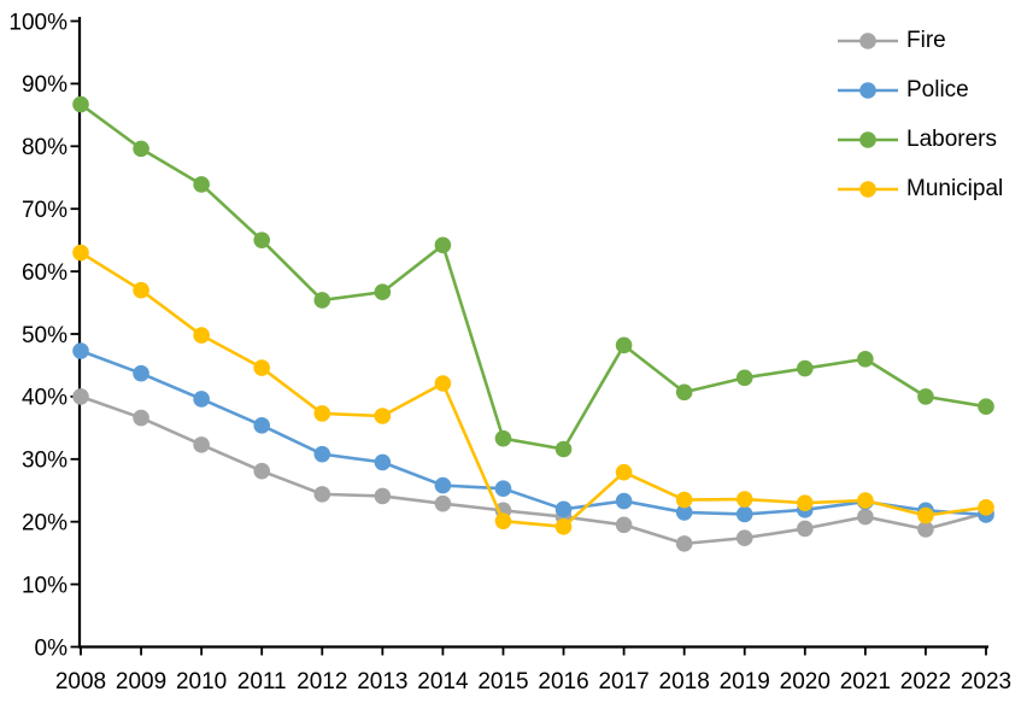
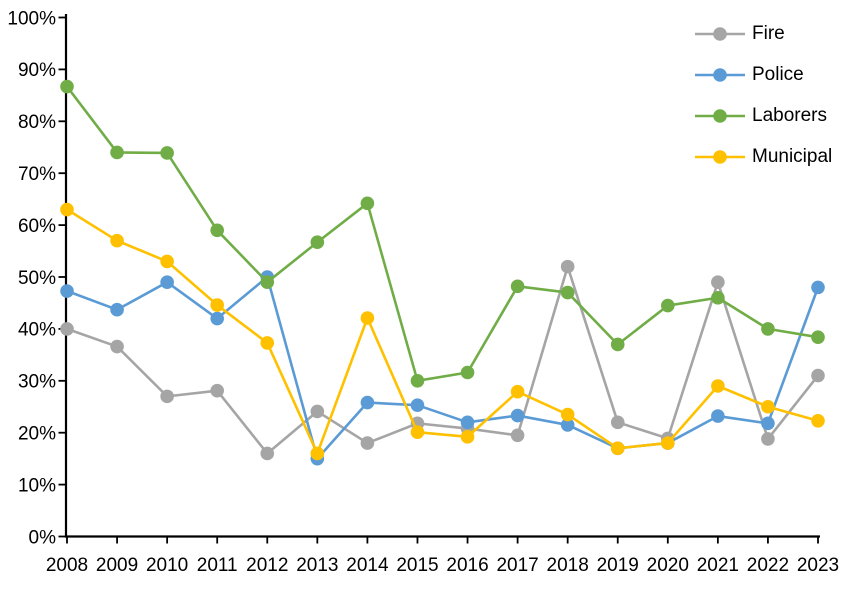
Laborers/2009: 80% -> 74%
Fire/2010: 32% -> 27%
Police/2010: 40% -> 49%
Municipal/2010: 50% -> 53%
Police/2011: 35% -> 42%
Laborers/2011: 65% -> 59%
Fire/2012: 24% -> 16%
Police/2012: 31% -> 50%
Laborers/2012: 55% -> 49%
Police/2013: 30% -> 15%
Municipal/2013: 37% -> 16%
Fire/2014: 23% -> 18%
Laborers/2015: 33% -> 30%
Fire/2018: 16% -> 52%
Laborers/2018: 41% -> 47%
Fire/2019: 17% -> 22%
Police/2019: 21% -> 17%
Laborers/2019: 43% -> 37%
Municipal/2019: 24% -> 17%
Police/2020: 22% -> 18%
Municipal/2020: 23% -> 18%
Fire/2021: 21% -> 49%
Municipal/2021: 23% -> 29%
Municipal/2022: 21% -> 25%
Fire/2023: 21% -> 31%
Police/2023: 21% -> 48%
